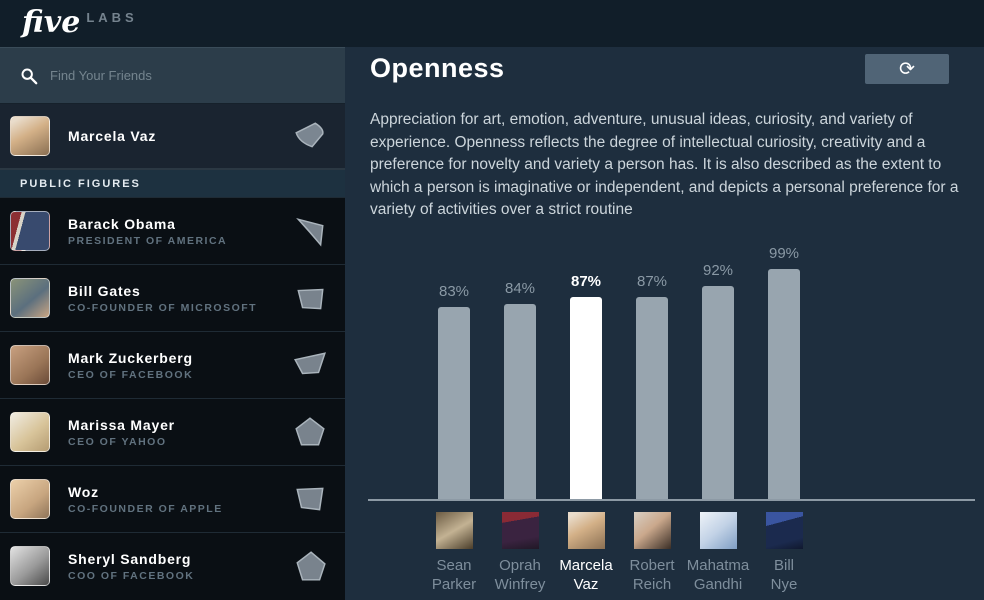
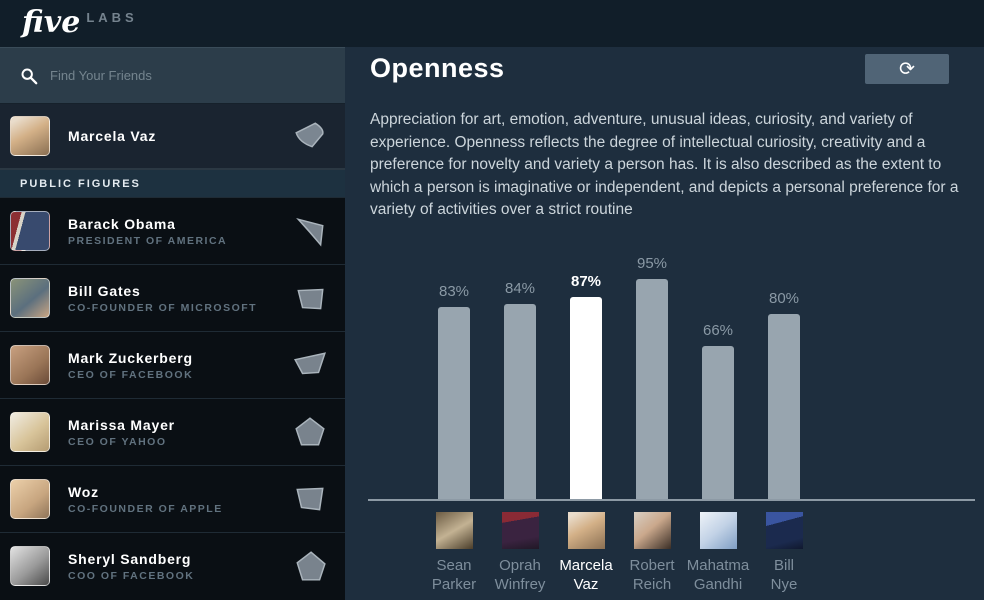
Robert Reich: 87% -> 95%
Mahatma Gandhi: 92% -> 66%
Bill Nye: 99% -> 80%
